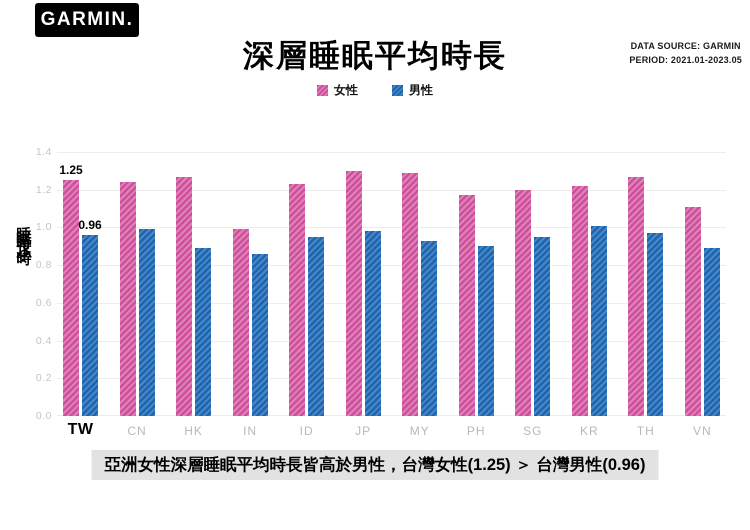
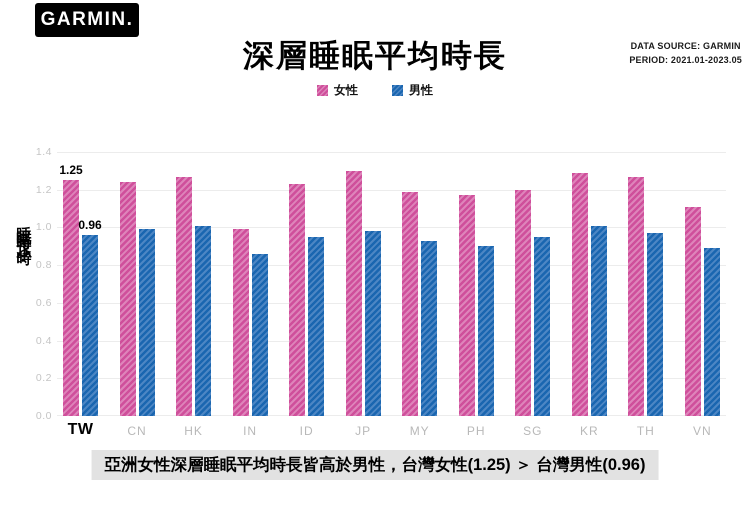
男性/HK: 0.89 -> 1.01
女性/MY: 1.29 -> 1.19
女性/KR: 1.22 -> 1.29
